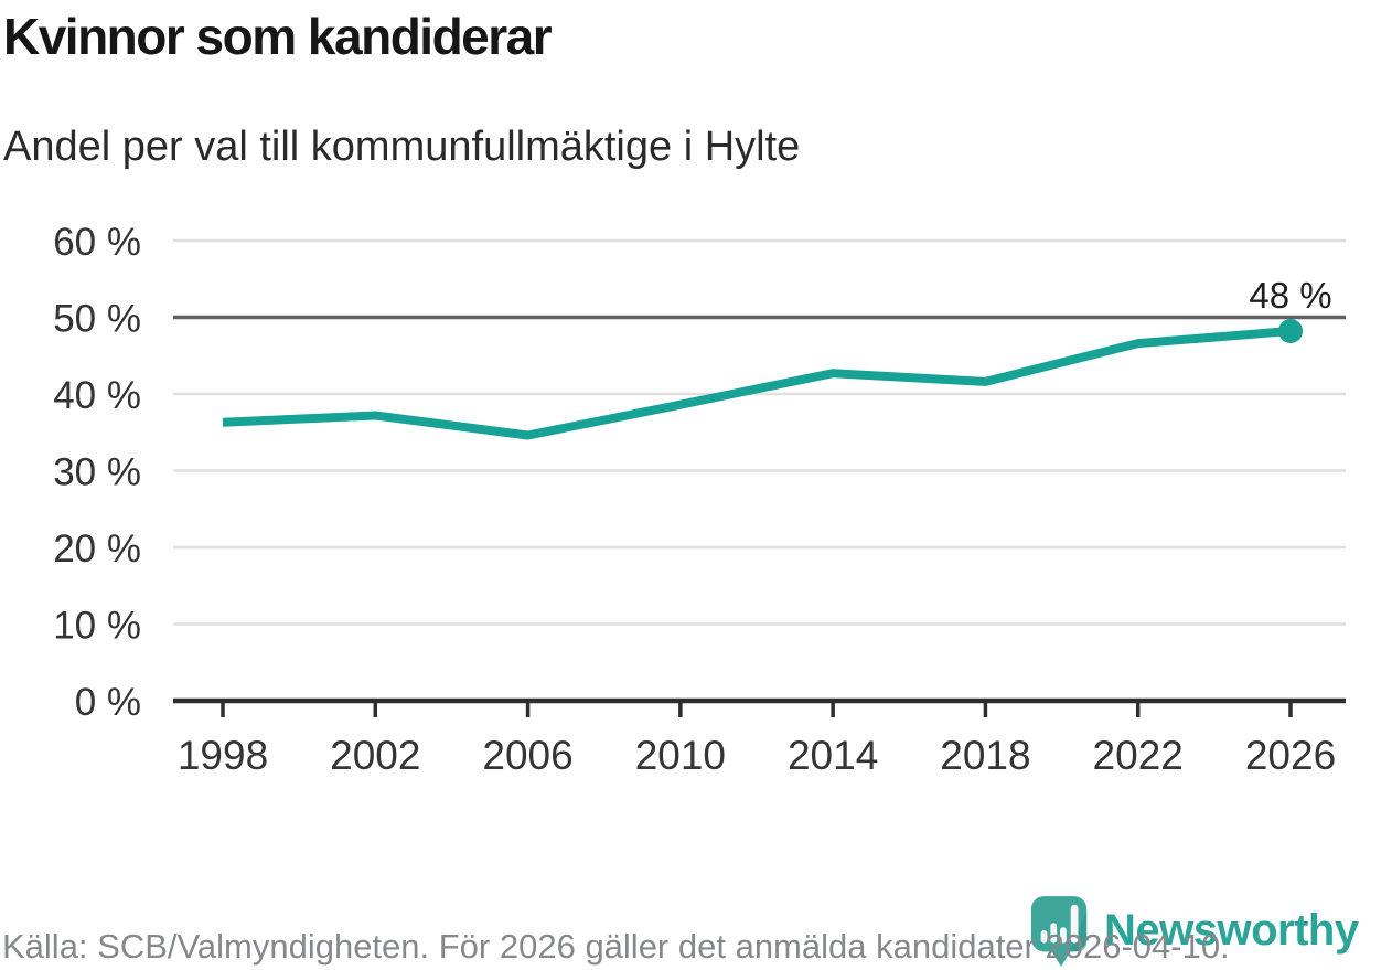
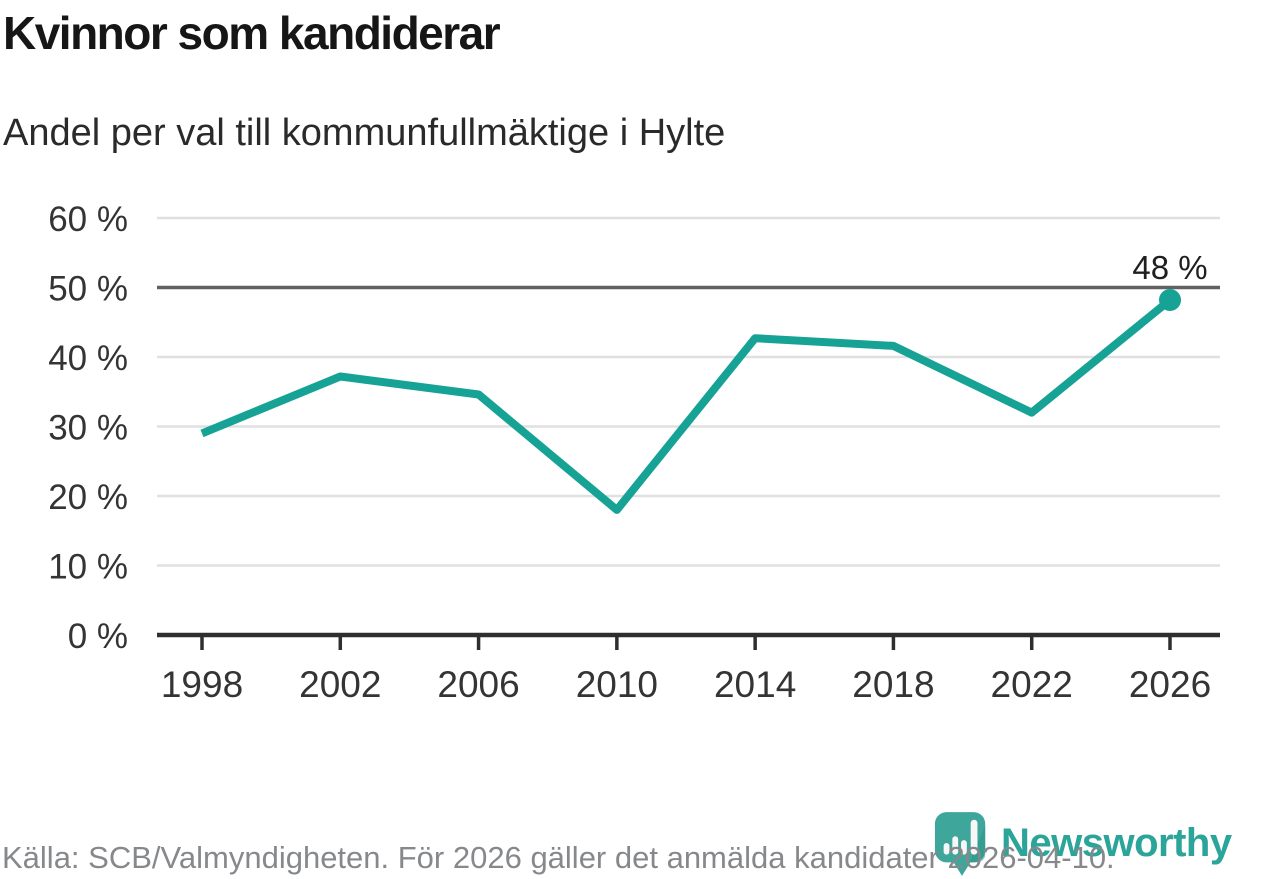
1998: 36% -> 29%
2010: 39% -> 18%
2022: 47% -> 32%
